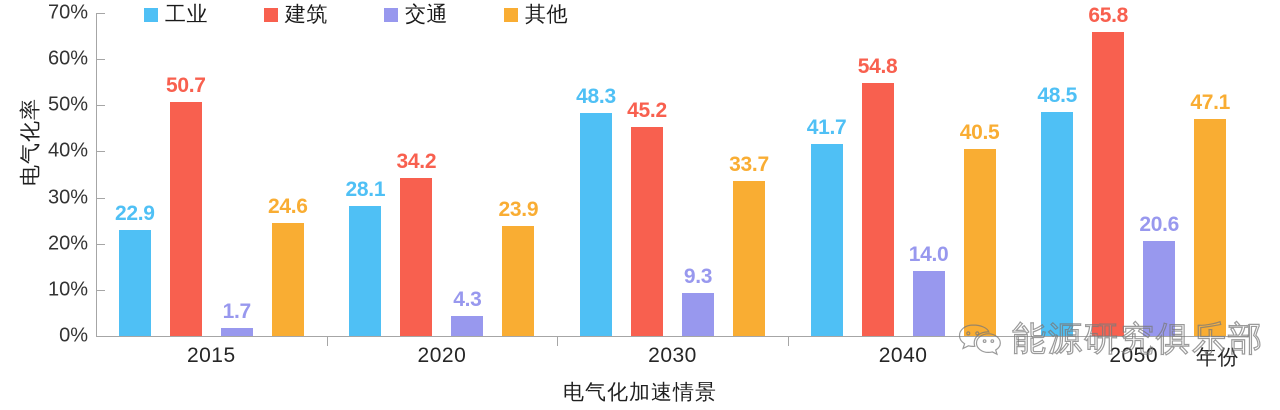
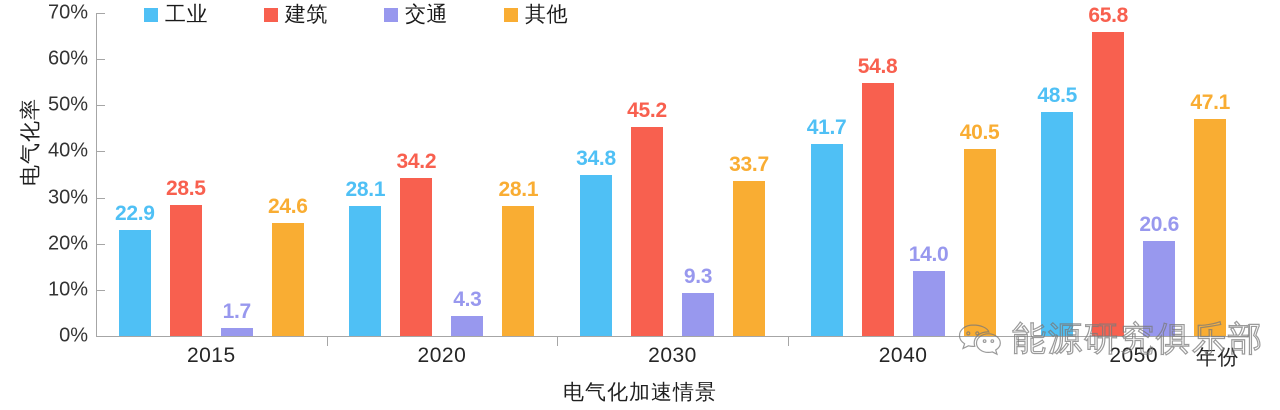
建筑/2015: 50.7 -> 28.5
其他/2020: 23.9 -> 28.1
工业/2030: 48.3 -> 34.8
